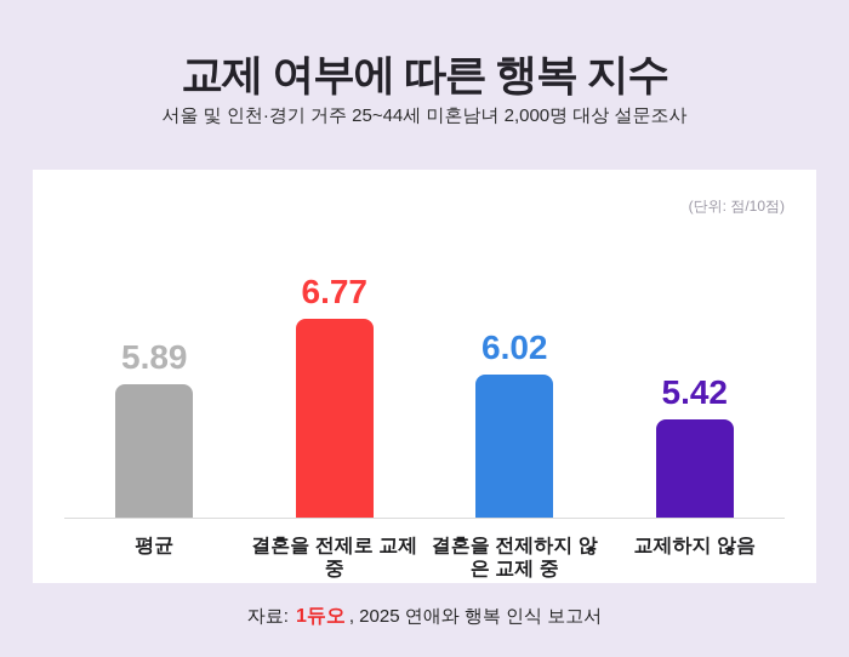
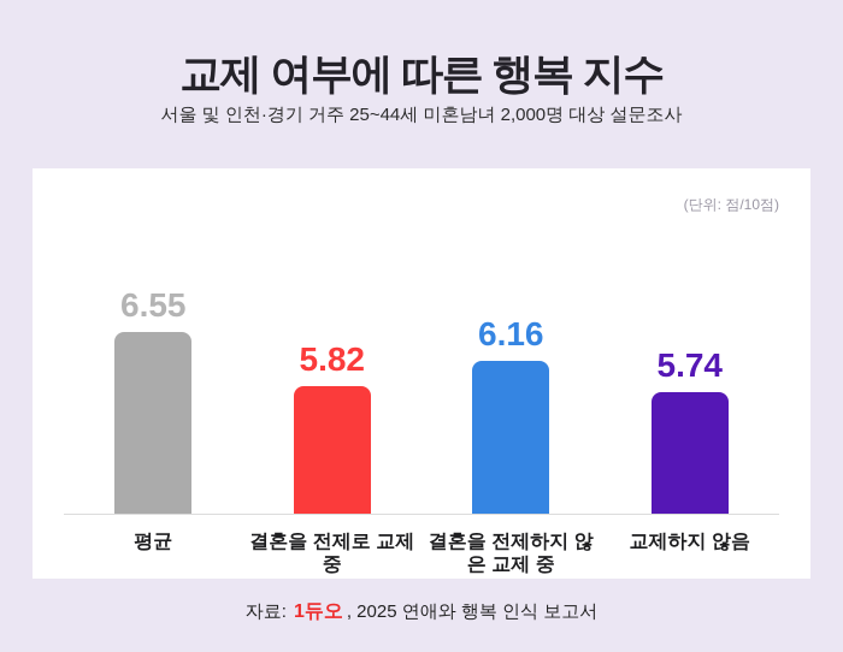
평균: 5.89 -> 6.55
결혼을 전제로 교제 중: 6.77 -> 5.82
결혼을 전제하지 않은 교제 중: 6.02 -> 6.16
교제하지 않음: 5.42 -> 5.74
